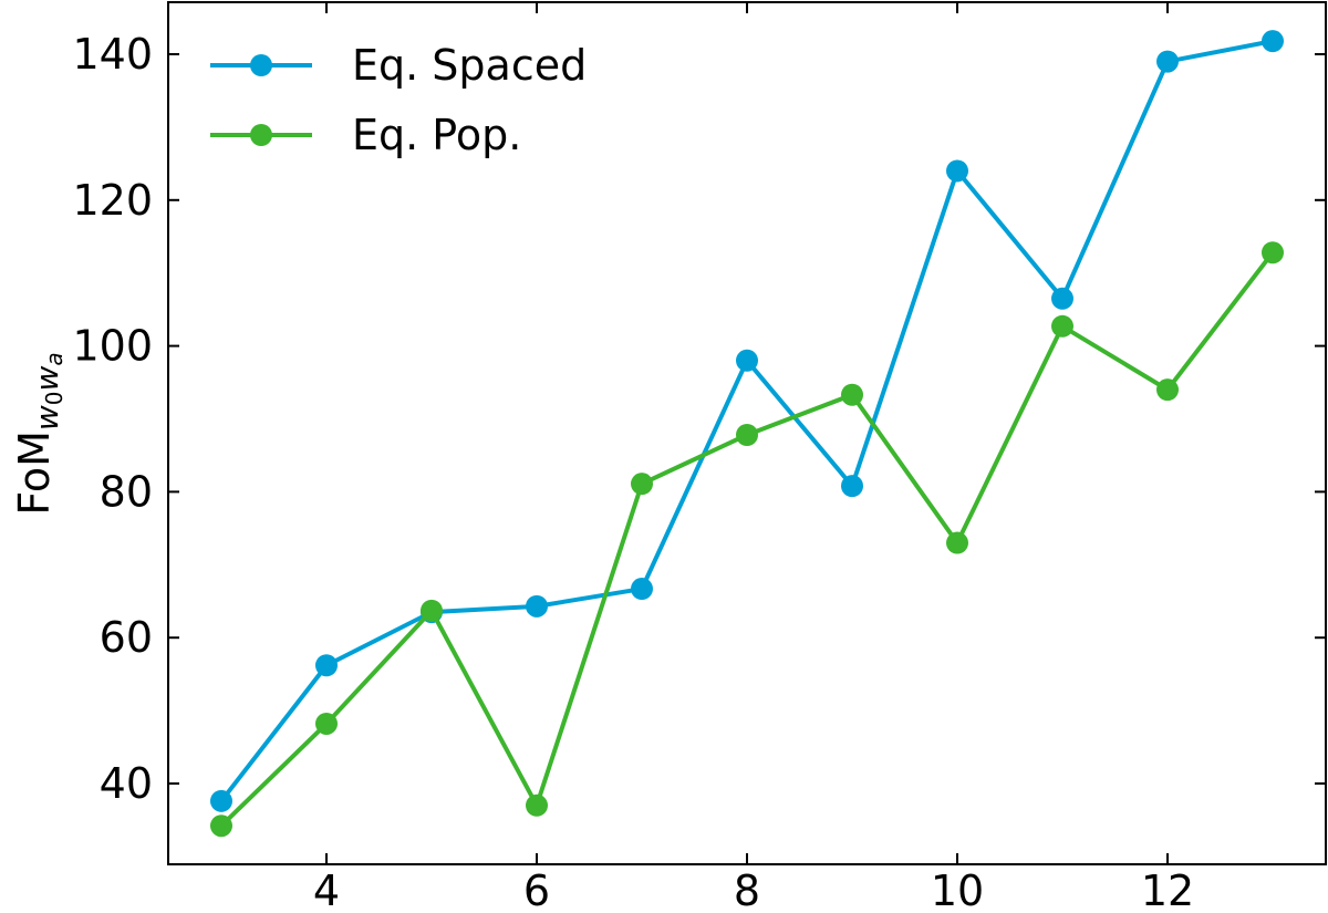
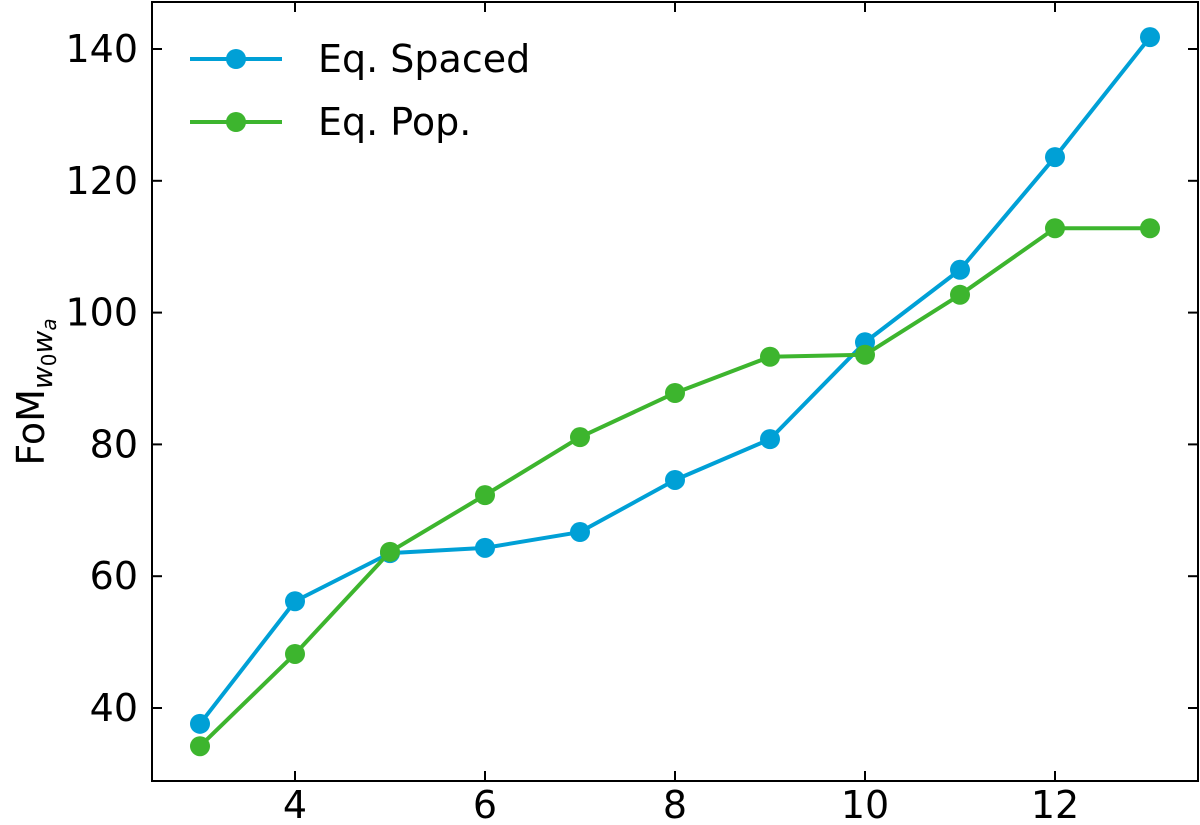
Eq. Pop./6: 37 -> 72
Eq. Spaced/8: 98 -> 75
Eq. Spaced/10: 124 -> 96
Eq. Pop./10: 73 -> 94
Eq. Spaced/12: 139 -> 124
Eq. Pop./12: 94 -> 113
